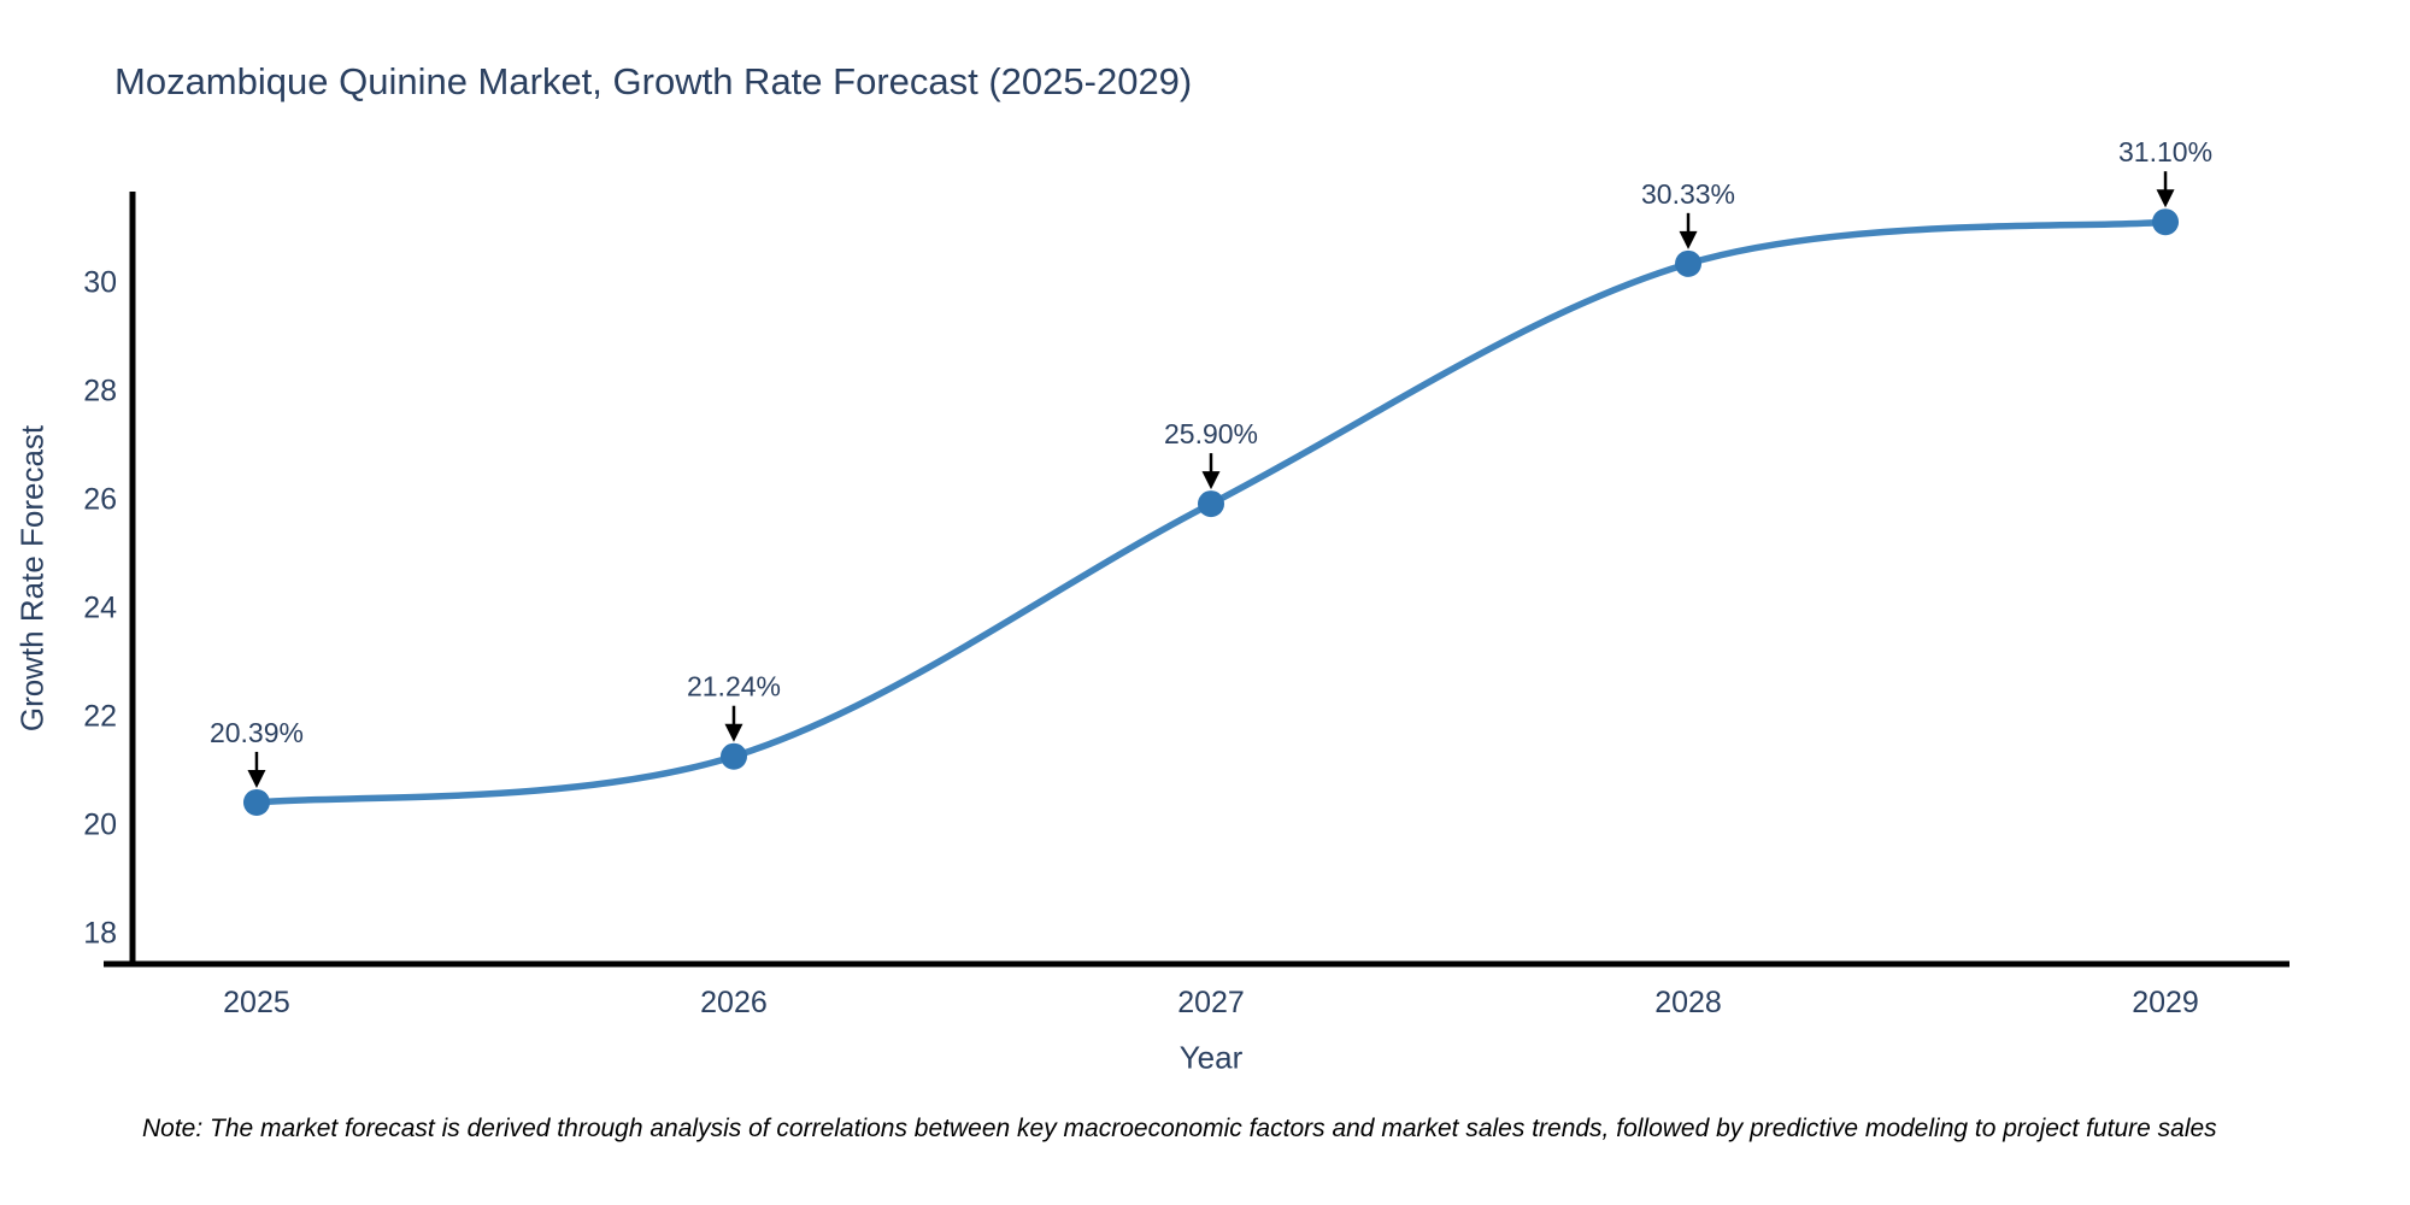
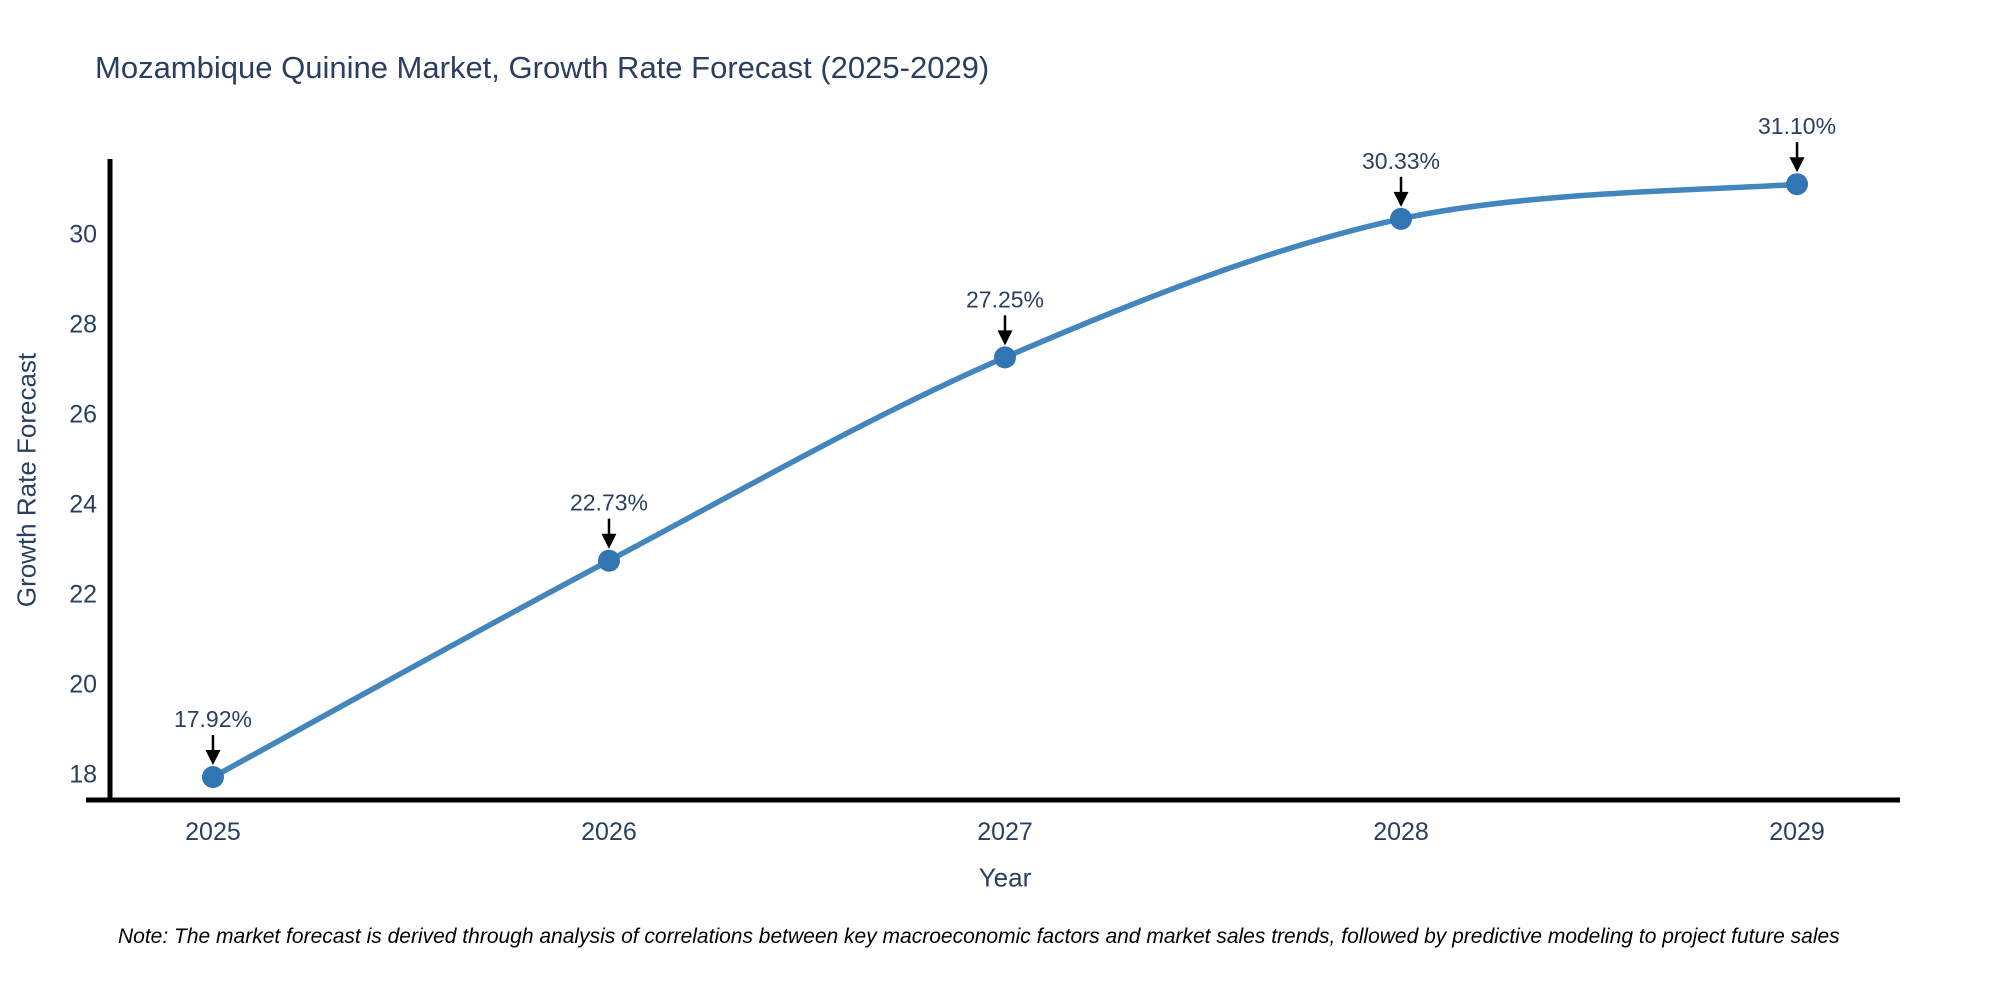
2025: 20.39% -> 17.92%
2026: 21.24% -> 22.73%
2027: 25.90% -> 27.25%
